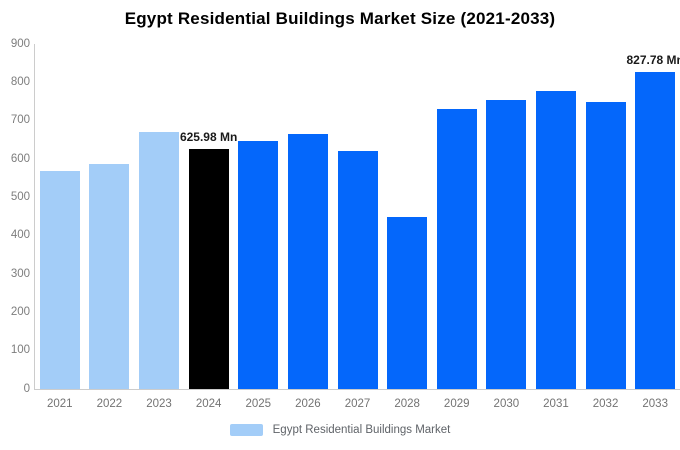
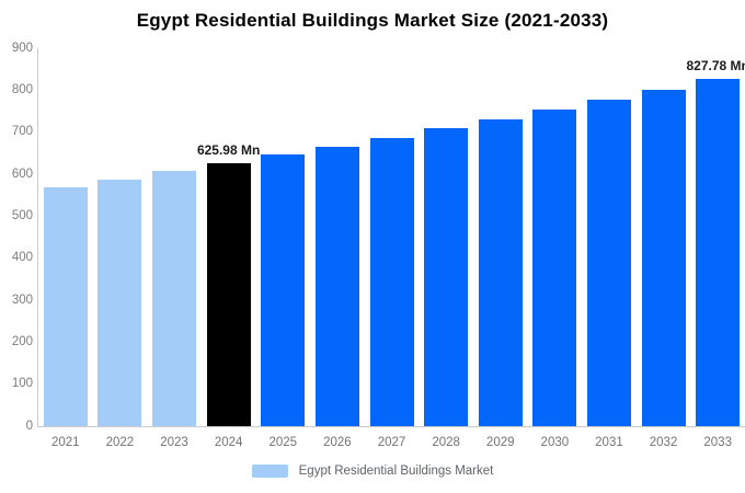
2023: 670 -> 610
2027: 620 -> 690
2028: 450 -> 710
2032: 750 -> 800
